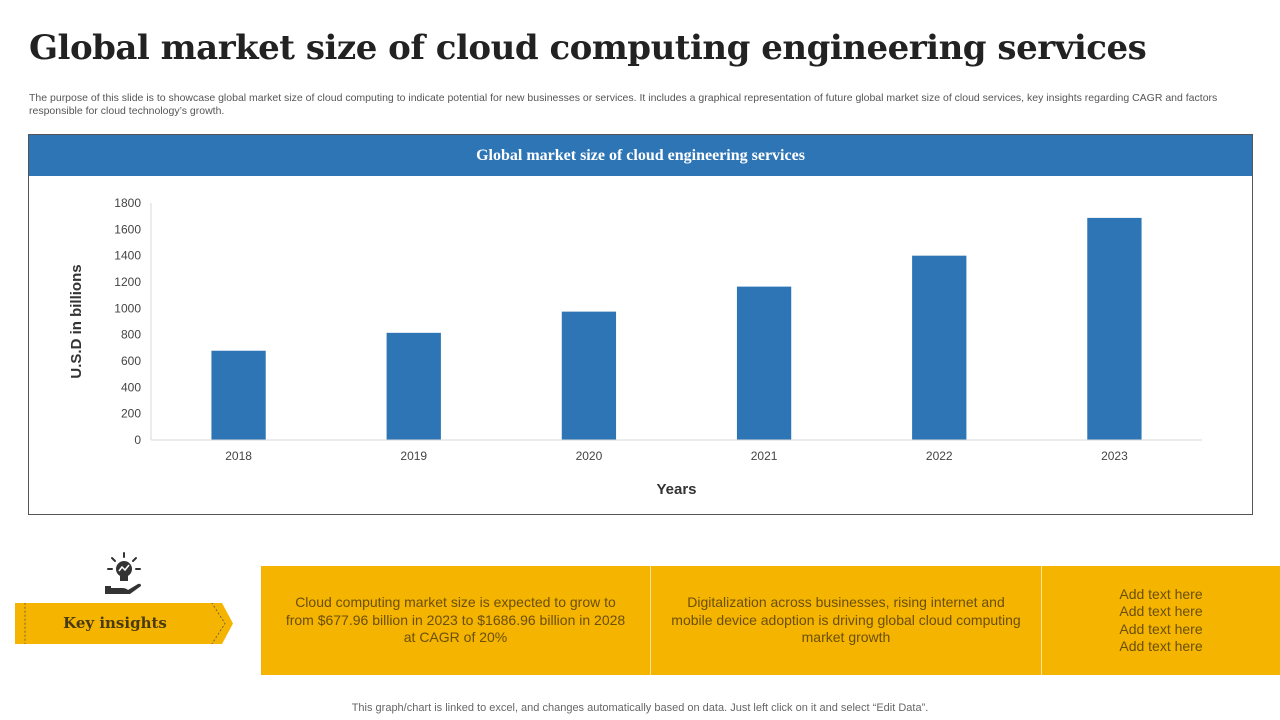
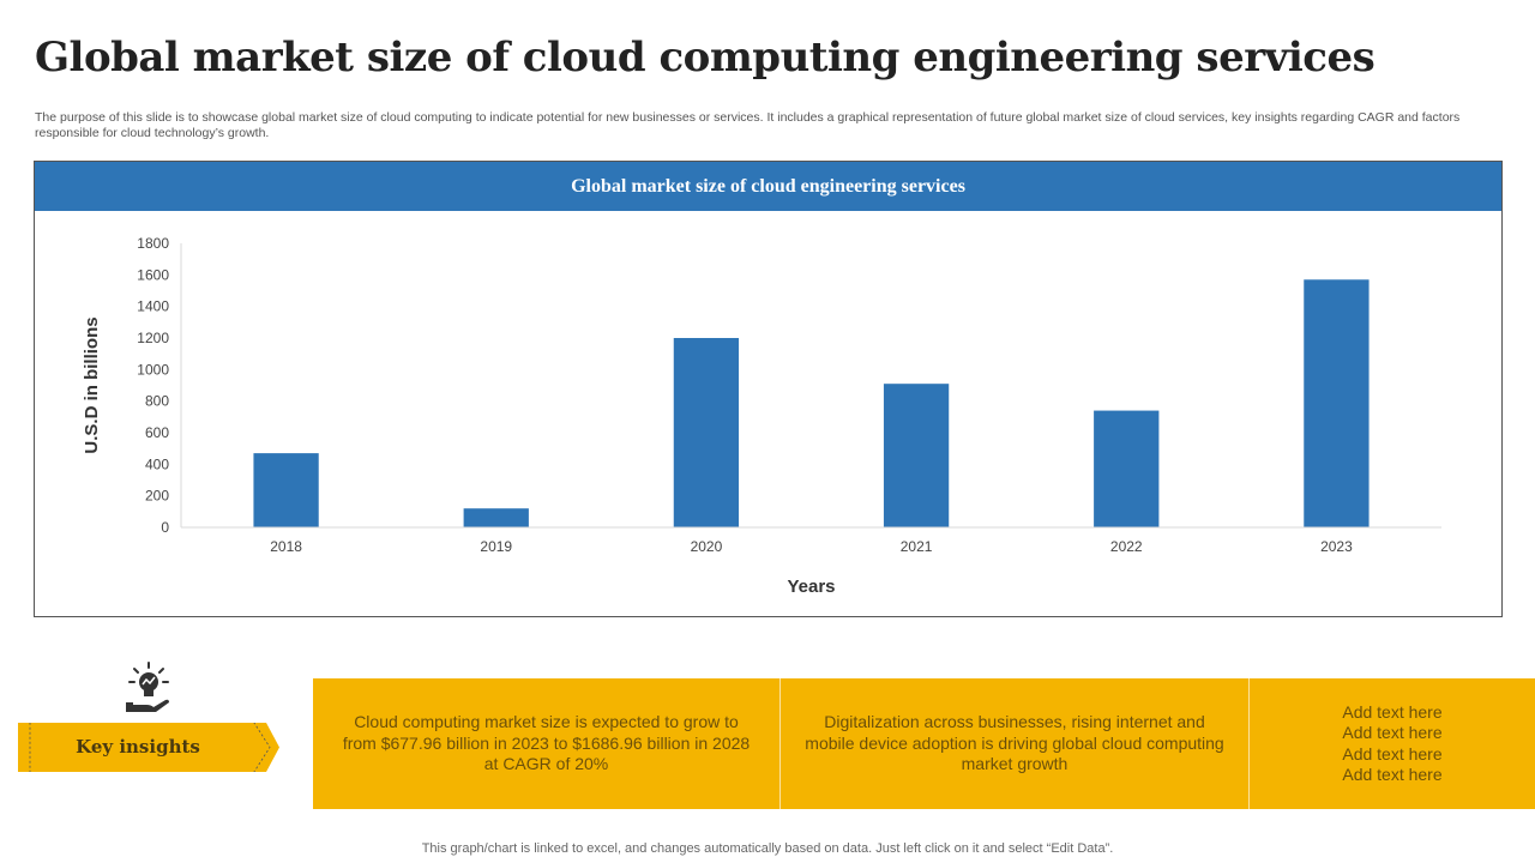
2018: 680 -> 470
2019: 810 -> 120
2020: 980 -> 1200
2021: 1160 -> 910
2022: 1400 -> 740
2023: 1690 -> 1570
